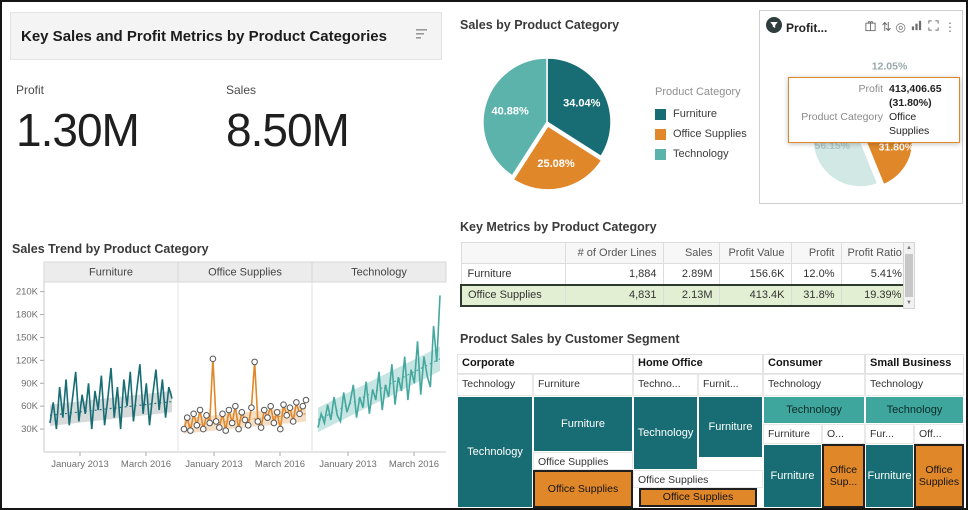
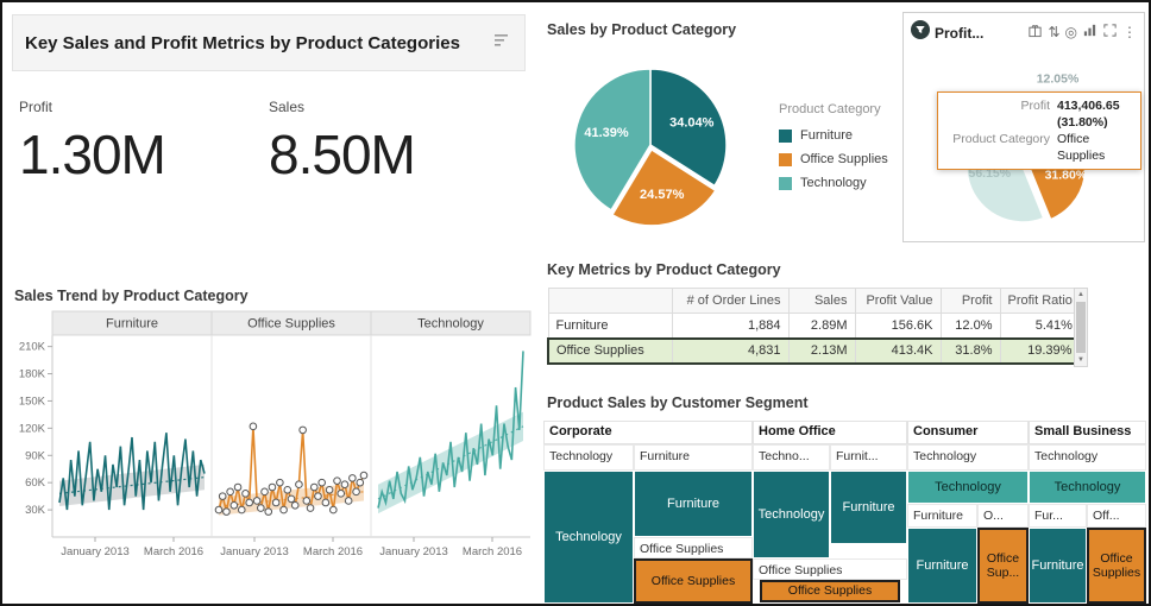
Sales by Product Category/Office Supplies: 25.08% -> 24.57%
Sales by Product Category/Technology: 40.88% -> 41.39%
